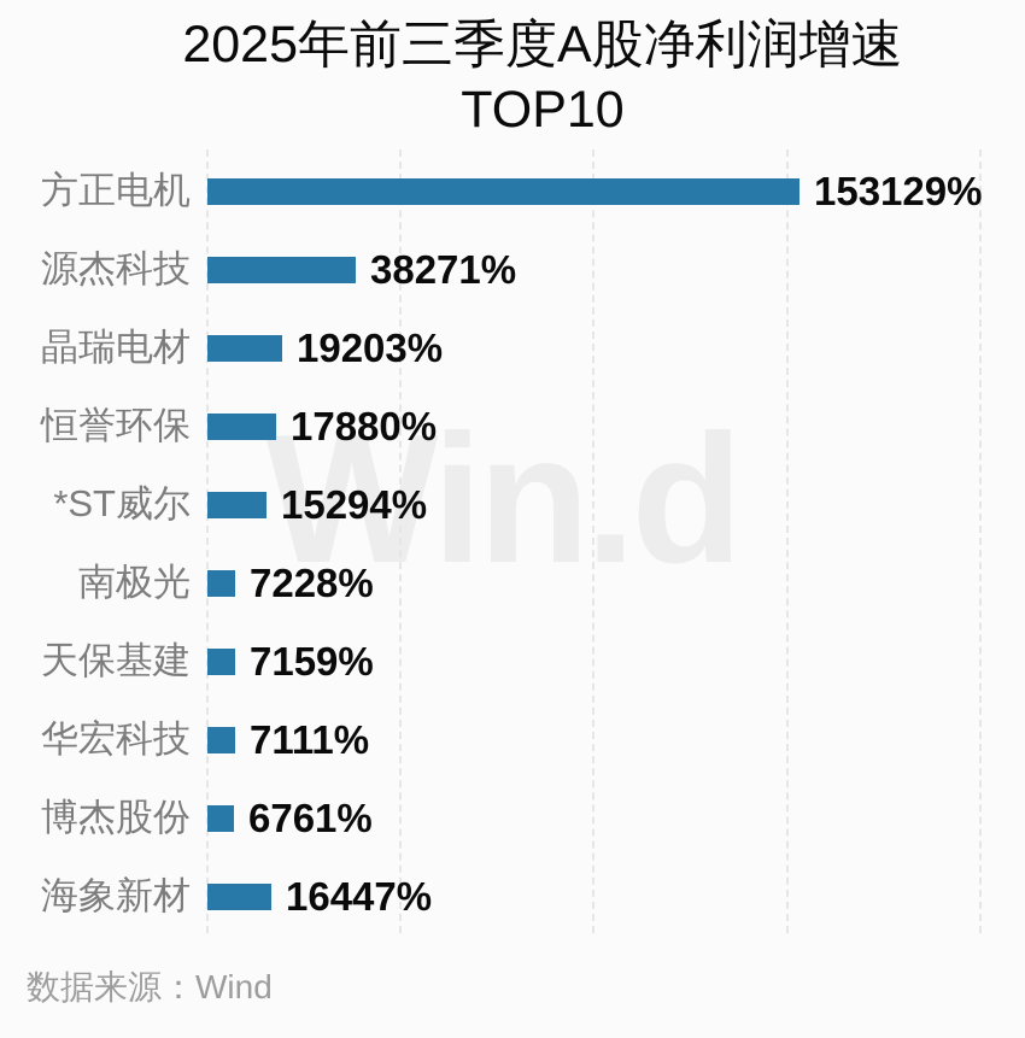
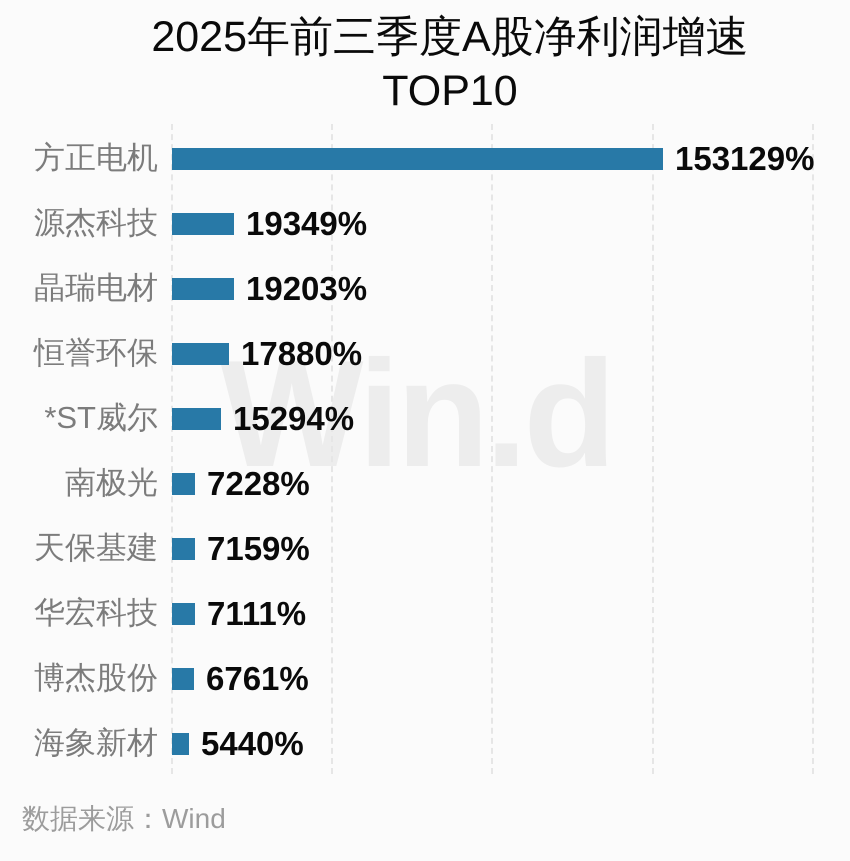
源杰科技: 38271% -> 19349%
海象新材: 16447% -> 5440%
